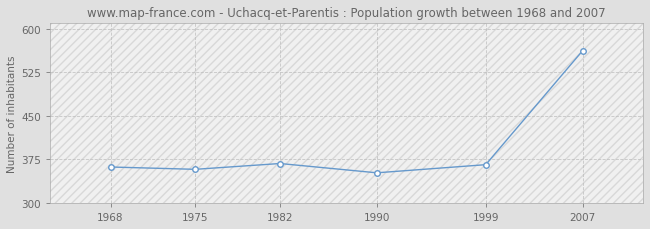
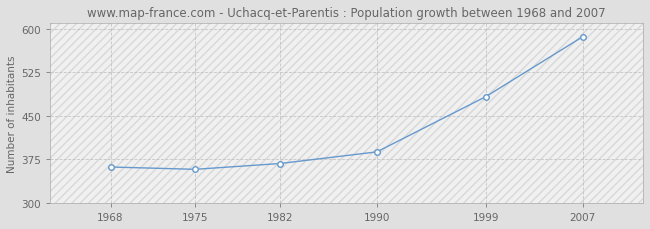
1990: 352 -> 388
1999: 366 -> 483
2007: 562 -> 586
